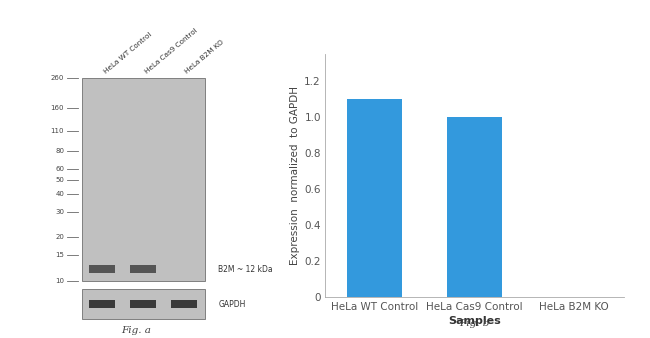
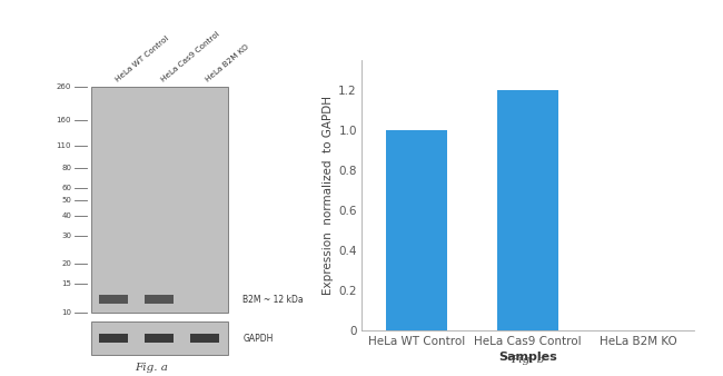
HeLa WT Control: 1.1 -> 1.0
HeLa Cas9 Control: 1.0 -> 1.2
